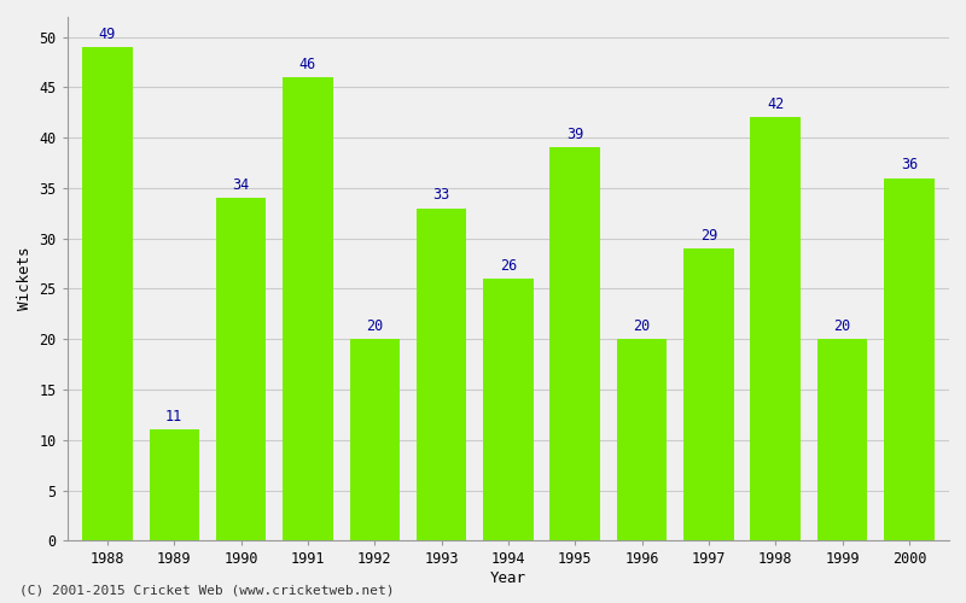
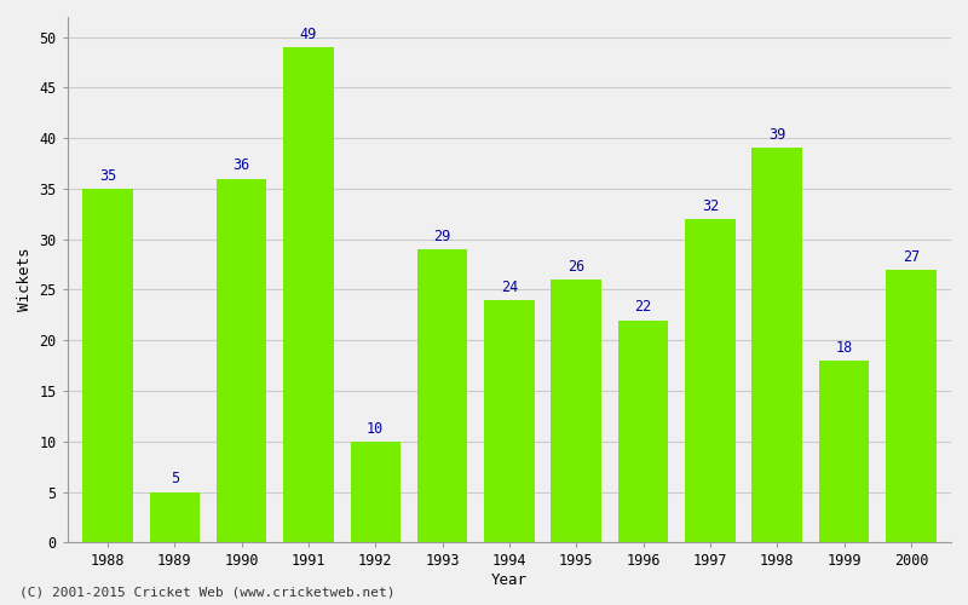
1988: 49 -> 35
1989: 11 -> 5
1990: 34 -> 36
1991: 46 -> 49
1992: 20 -> 10
1993: 33 -> 29
1994: 26 -> 24
1995: 39 -> 26
1996: 20 -> 22
1997: 29 -> 32
1998: 42 -> 39
1999: 20 -> 18
2000: 36 -> 27
